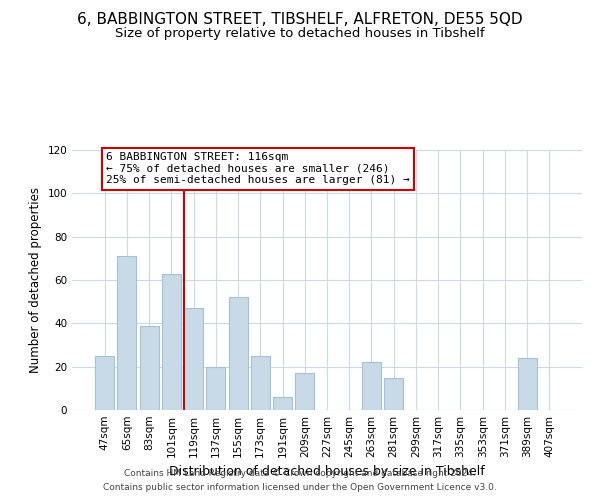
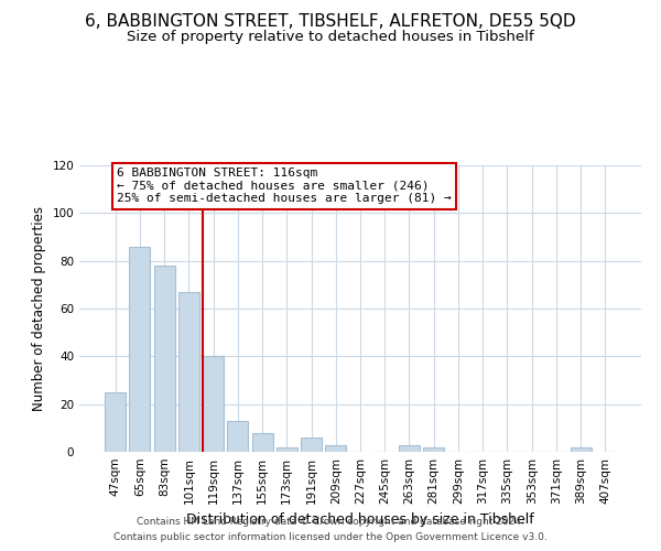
65sqm: 71 -> 86
83sqm: 39 -> 78
101sqm: 63 -> 67
119sqm: 47 -> 40
137sqm: 20 -> 13
155sqm: 52 -> 8
173sqm: 25 -> 2
209sqm: 17 -> 3
263sqm: 22 -> 3
281sqm: 15 -> 2
389sqm: 24 -> 2
